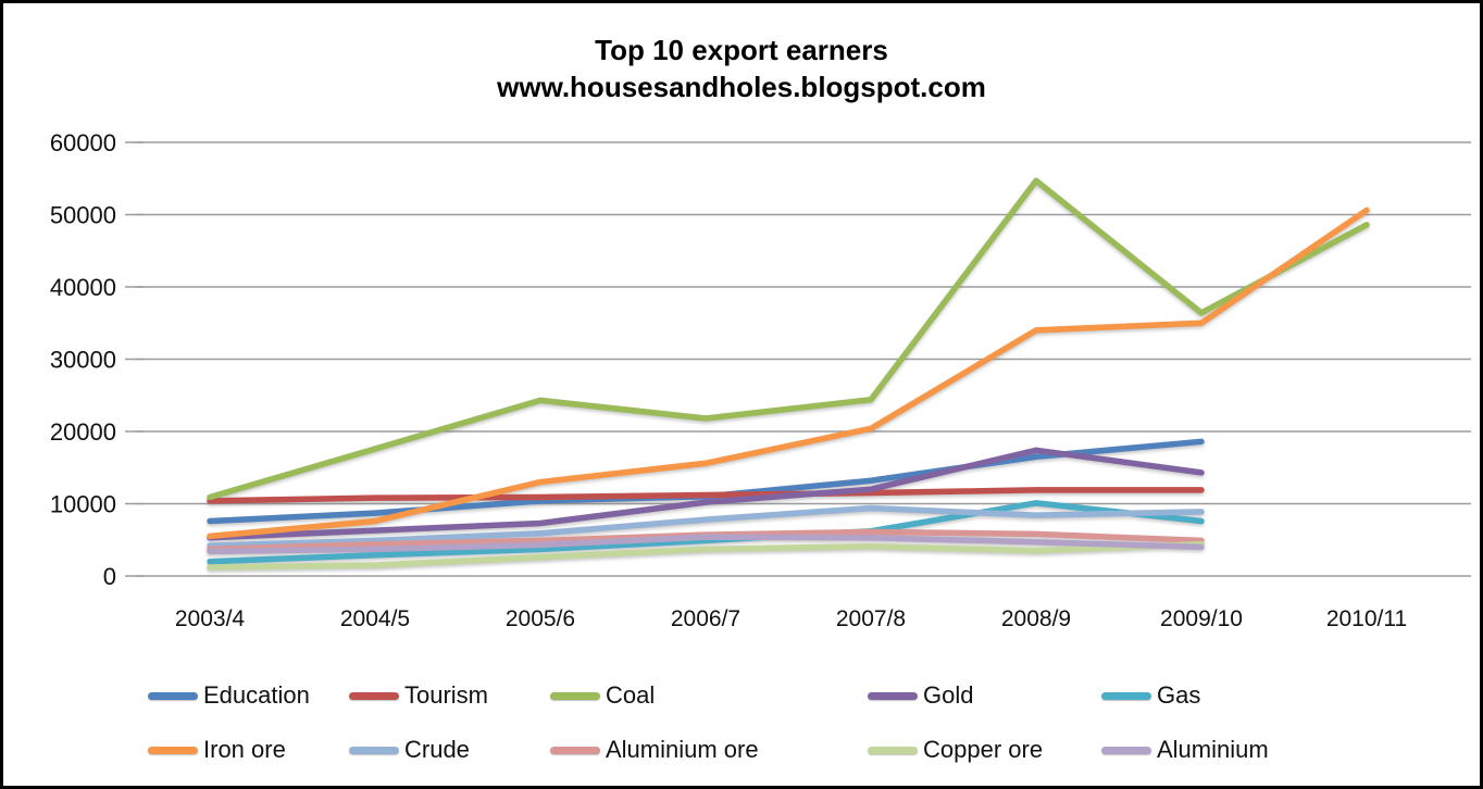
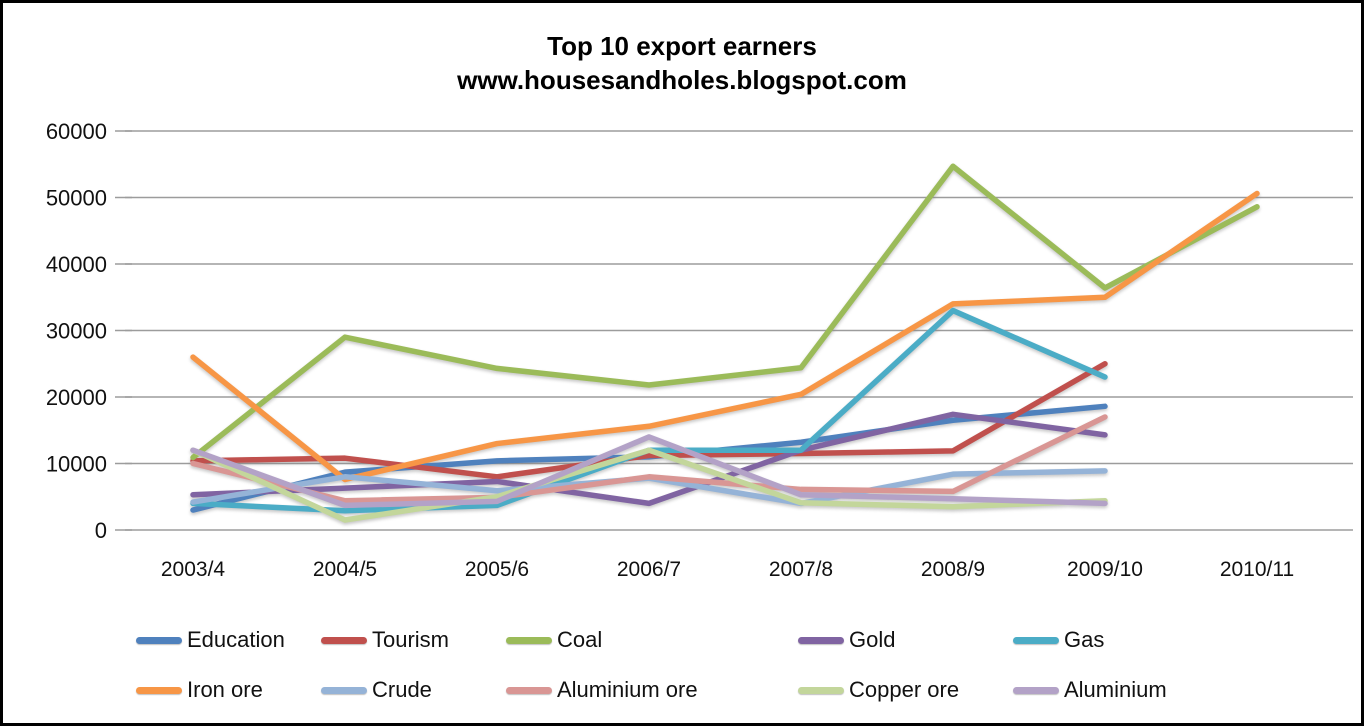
Education/2003/4: 8000 -> 3000
Gas/2003/4: 2000 -> 4000
Iron ore/2003/4: 6000 -> 26000
Aluminium ore/2003/4: 4000 -> 10000
Copper ore/2003/4: 1000 -> 12000
Aluminium/2003/4: 3000 -> 12000
Coal/2004/5: 18000 -> 29000
Crude/2004/5: 5000 -> 8000
Tourism/2005/6: 11000 -> 8000
Copper ore/2005/6: 3000 -> 5000
Gold/2006/7: 10000 -> 4000
Gas/2006/7: 5000 -> 12000
Aluminium ore/2006/7: 6000 -> 8000
Copper ore/2006/7: 4000 -> 12000
Aluminium/2006/7: 5000 -> 14000
Gas/2007/8: 6000 -> 12000
Crude/2007/8: 9000 -> 4000
Gas/2008/9: 10000 -> 33000
Tourism/2009/10: 12000 -> 25000
Gas/2009/10: 8000 -> 23000
Aluminium ore/2009/10: 5000 -> 17000
